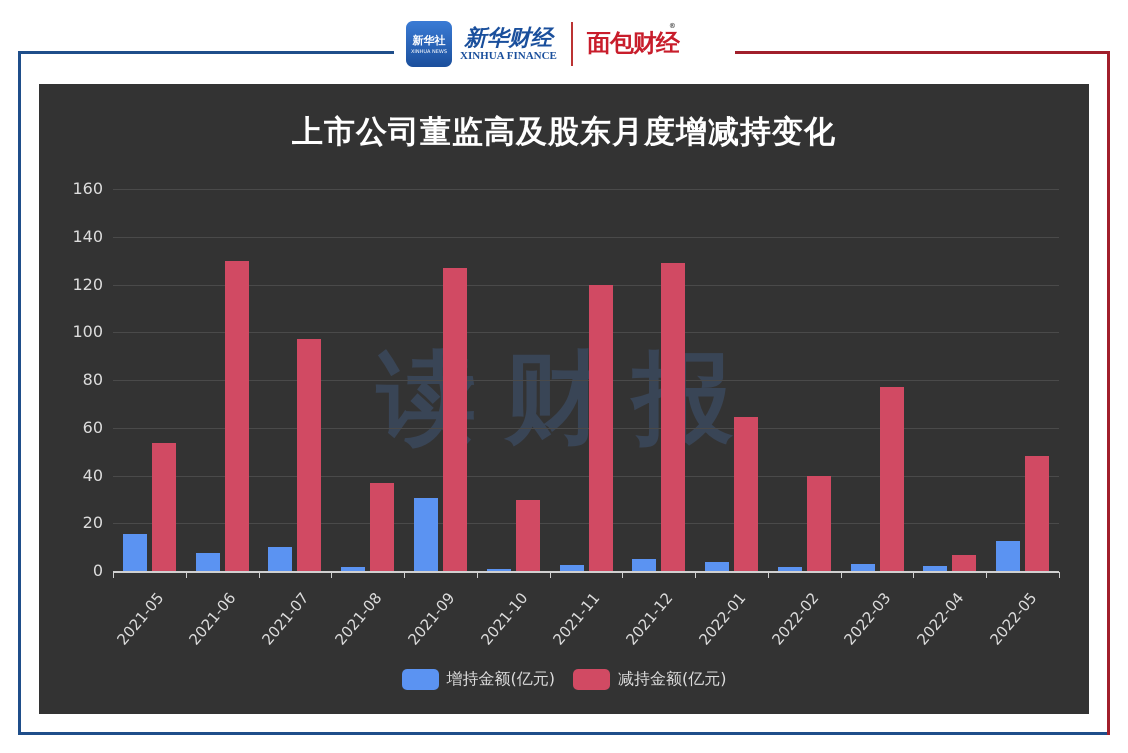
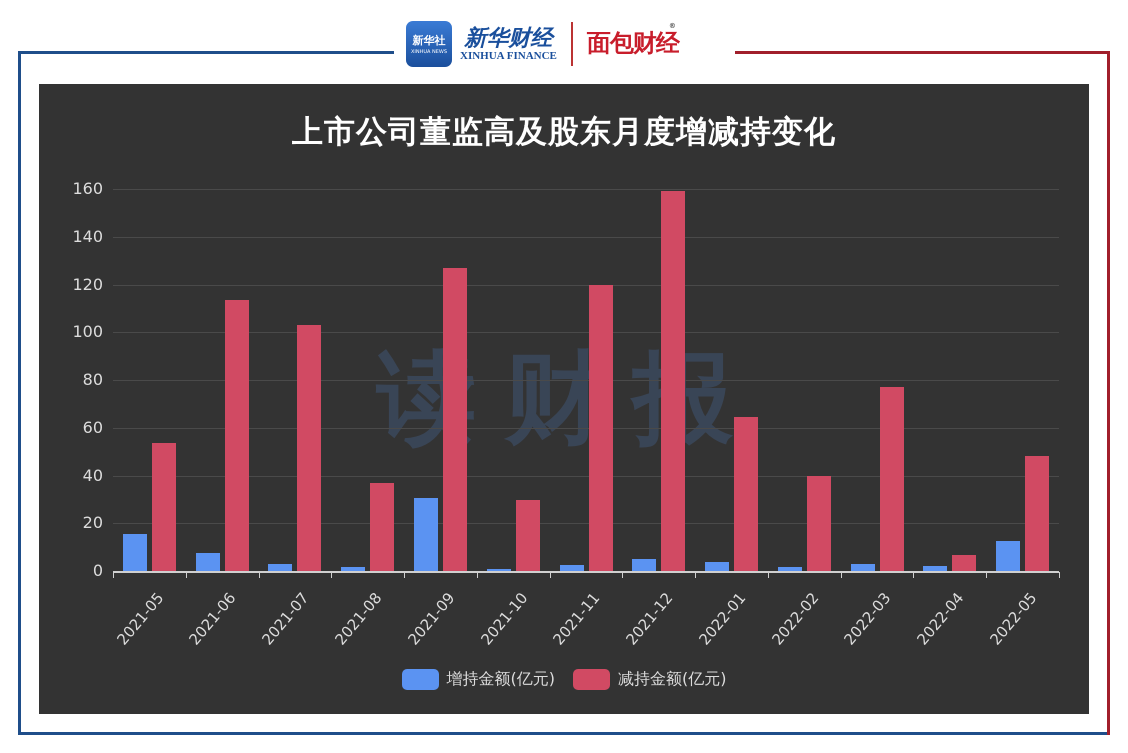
减持金额(亿元)/2021-06: 130 -> 114
增持金额(亿元)/2021-07: 10 -> 3
减持金额(亿元)/2021-07: 97 -> 103
减持金额(亿元)/2021-12: 129 -> 159
